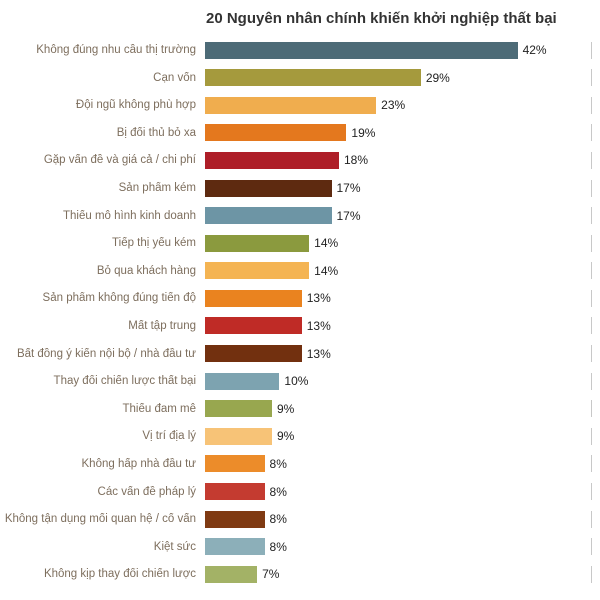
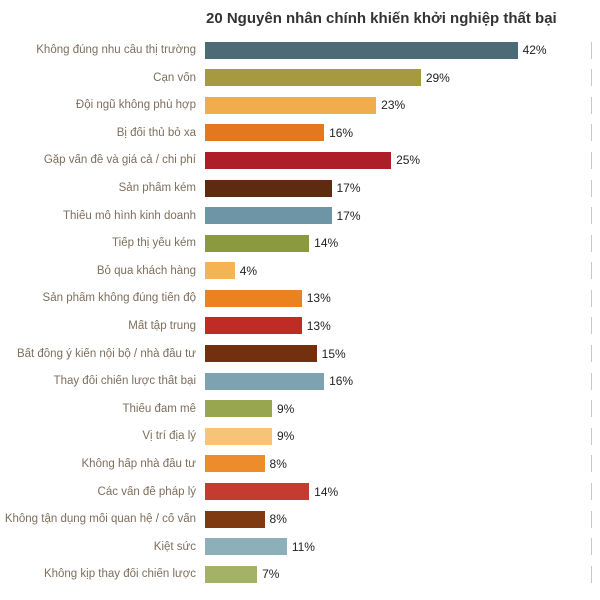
Bị đối thủ bỏ xa: 19% -> 16%
Gặp vấn đề và giá cả / chi phí: 18% -> 25%
Bỏ qua khách hàng: 14% -> 4%
Bất đồng ý kiến nội bộ / nhà đầu tư: 13% -> 15%
Thay đổi chiến lược thất bại: 10% -> 16%
Các vấn đề pháp lý: 8% -> 14%
Kiệt sức: 8% -> 11%
